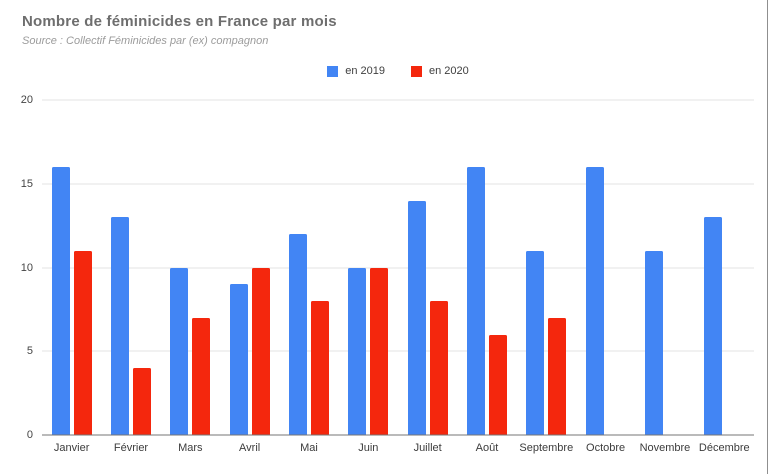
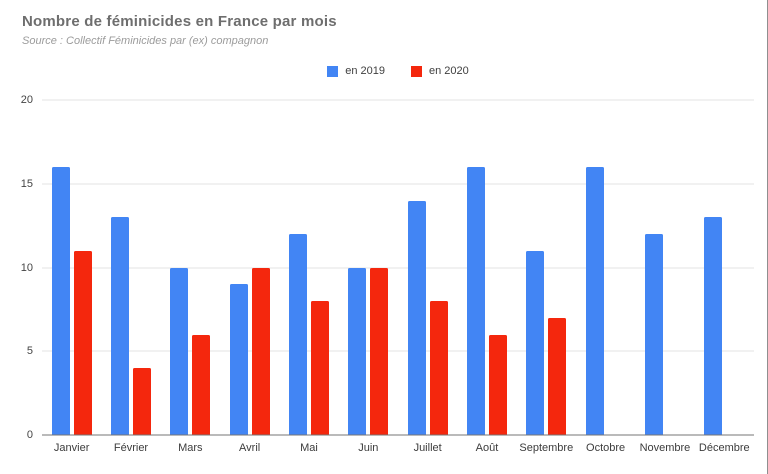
en 2020/Mars: 7 -> 6
en 2019/Novembre: 11 -> 12
